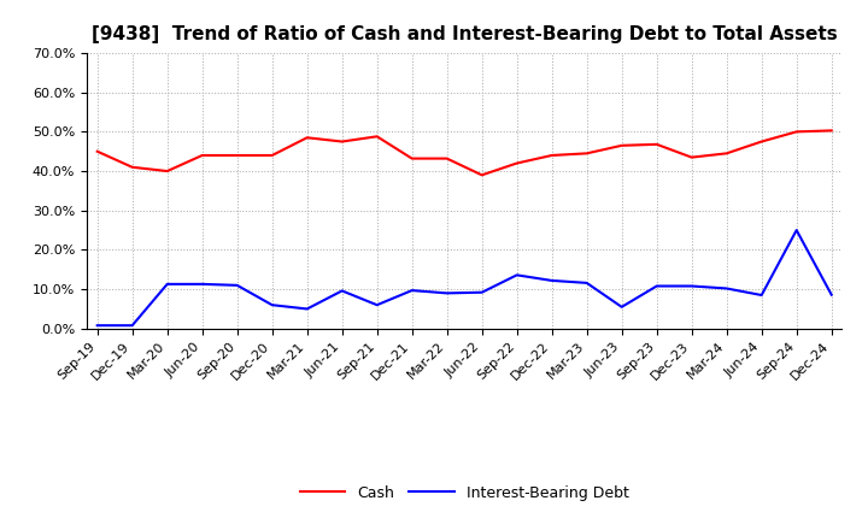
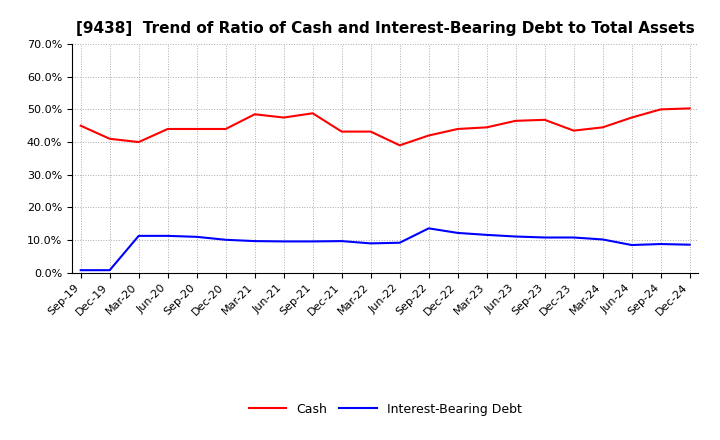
Interest-Bearing Debt/Dec-20: 6.0% -> 10.1%
Interest-Bearing Debt/Mar-21: 5.0% -> 9.7%
Interest-Bearing Debt/Sep-21: 6.0% -> 9.6%
Interest-Bearing Debt/Jun-23: 5.5% -> 11.1%
Interest-Bearing Debt/Sep-24: 25.0% -> 8.8%
